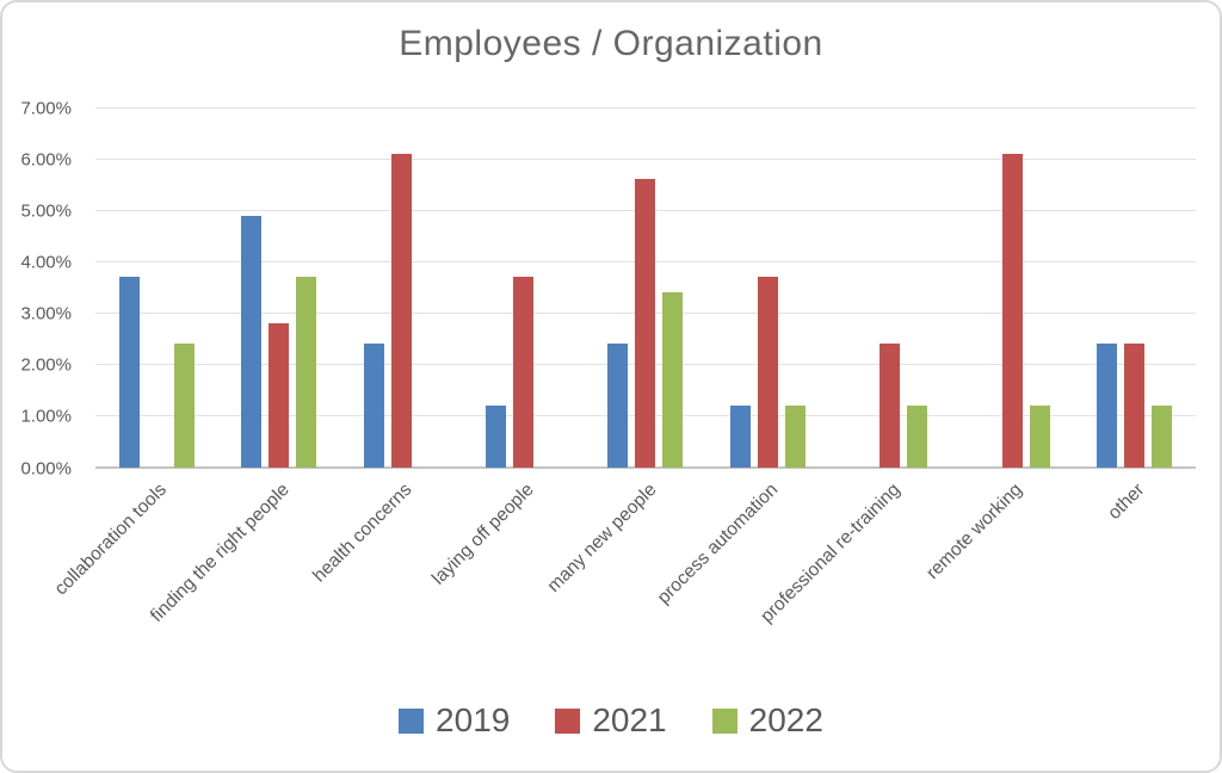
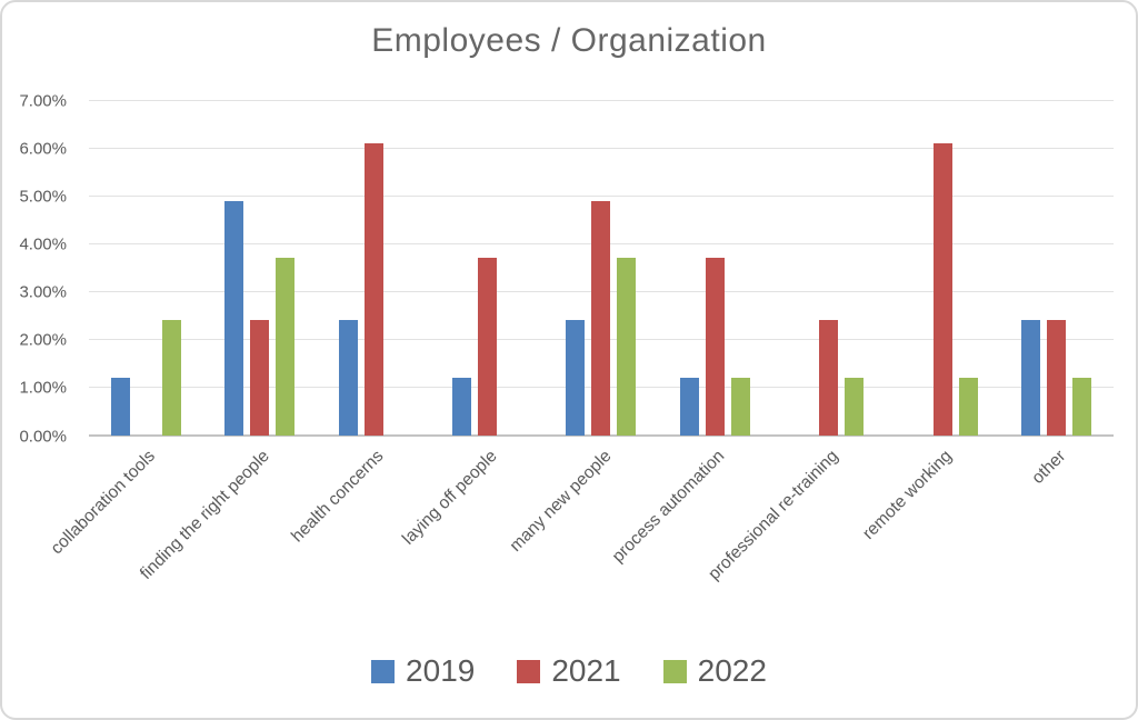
2019/collaboration tools: 3.7% -> 1.2%
2021/finding the right people: 2.8% -> 2.4%
2021/many new people: 5.6% -> 4.9%
2022/many new people: 3.4% -> 3.7%
